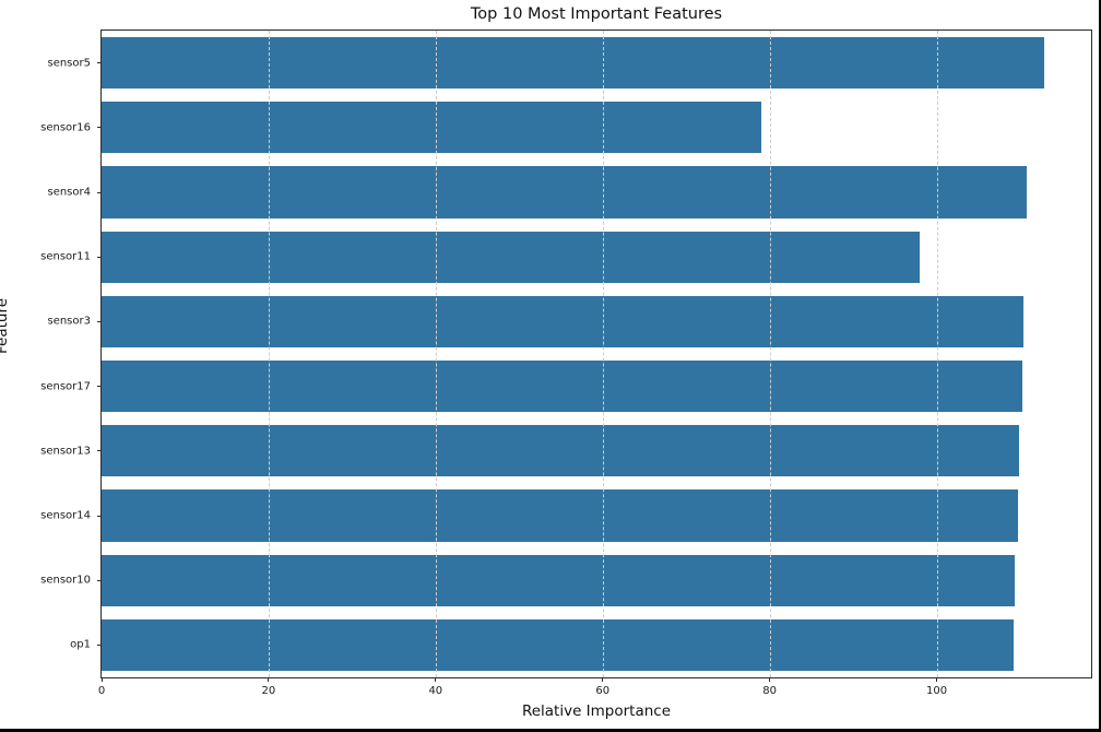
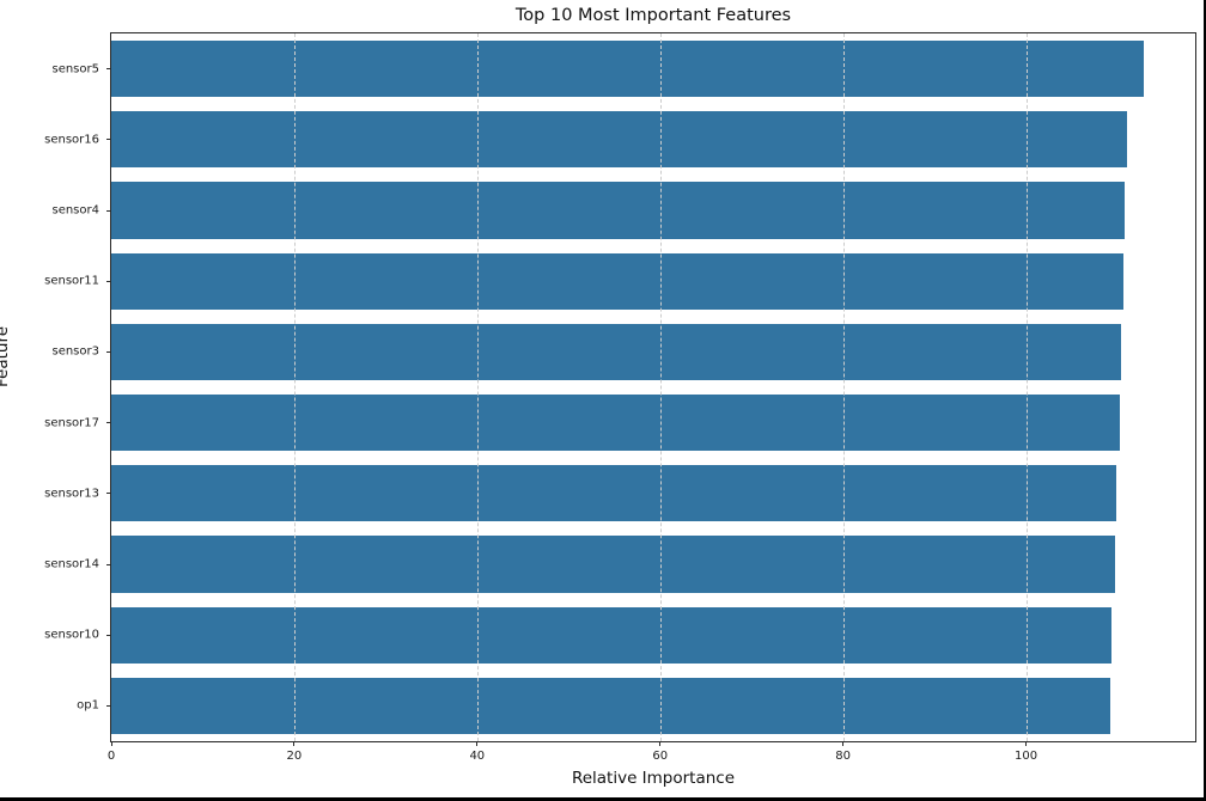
sensor16: 79 -> 111
sensor11: 98 -> 111
